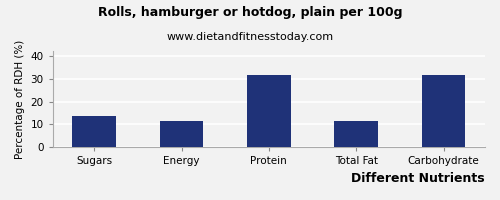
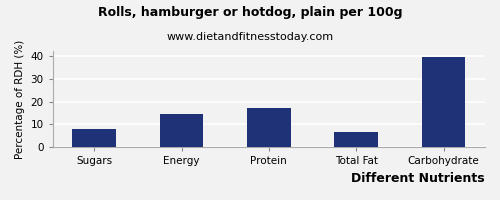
Sugars: 13.5 -> 8.0
Energy: 11.5 -> 14.5
Protein: 31.5 -> 17.0
Total Fat: 11.5 -> 6.5
Carbohydrate: 31.5 -> 39.5
